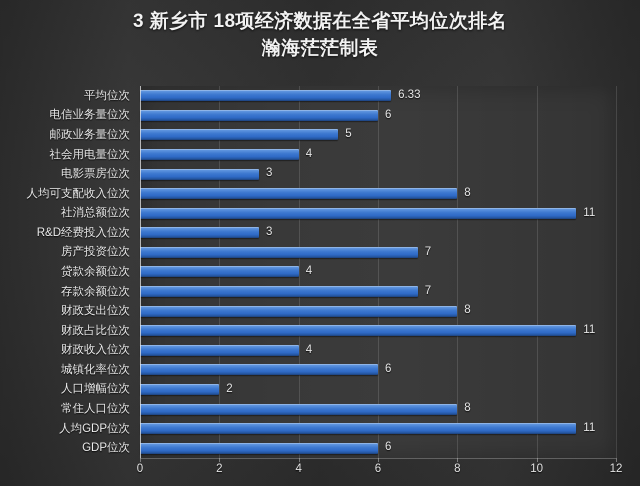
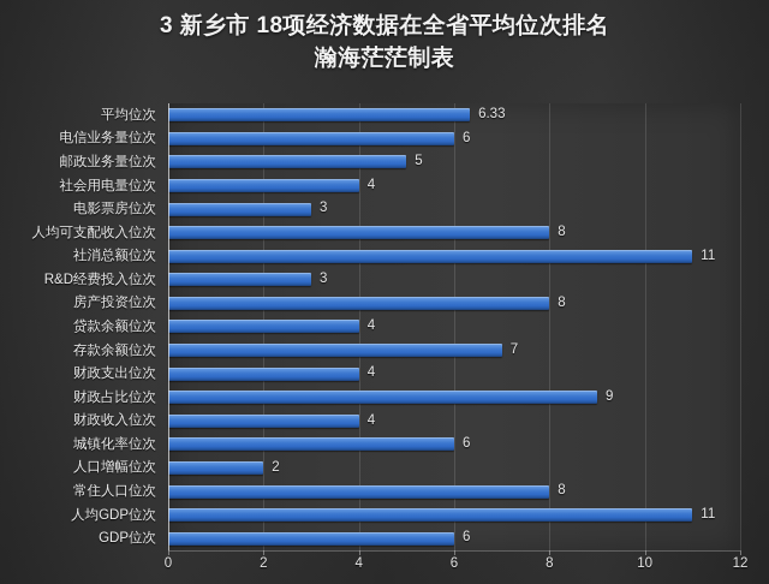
房产投资位次: 7 -> 8
财政支出位次: 8 -> 4
财政占比位次: 11 -> 9
